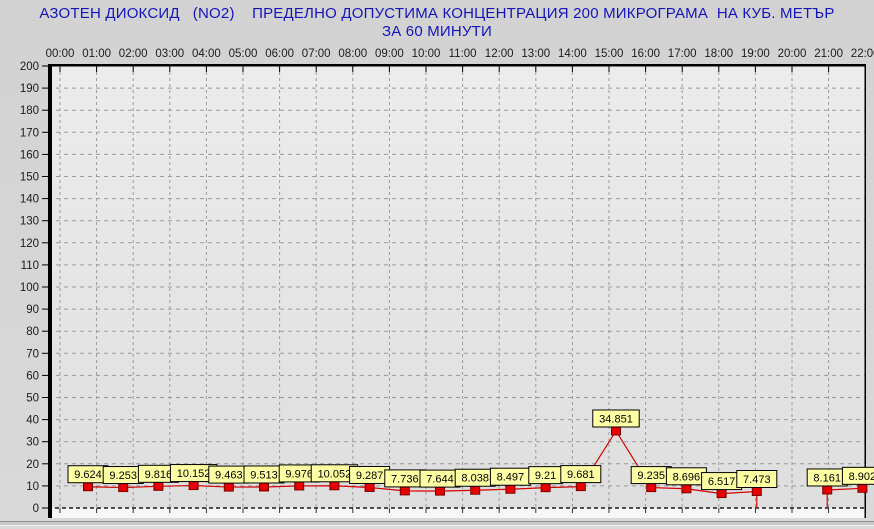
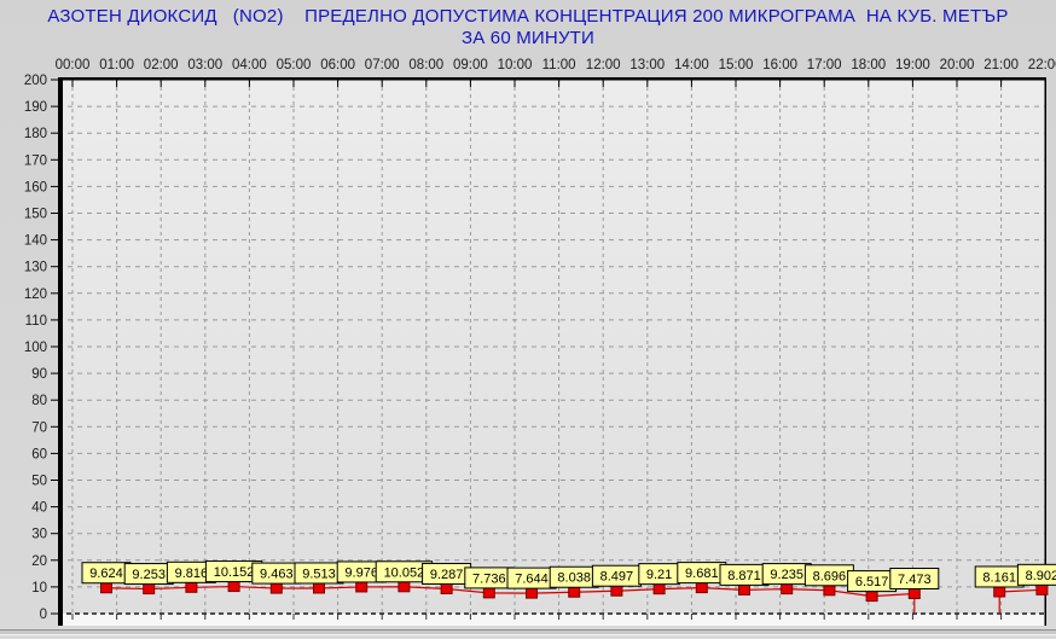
15:00: 34.851 -> 8.871
